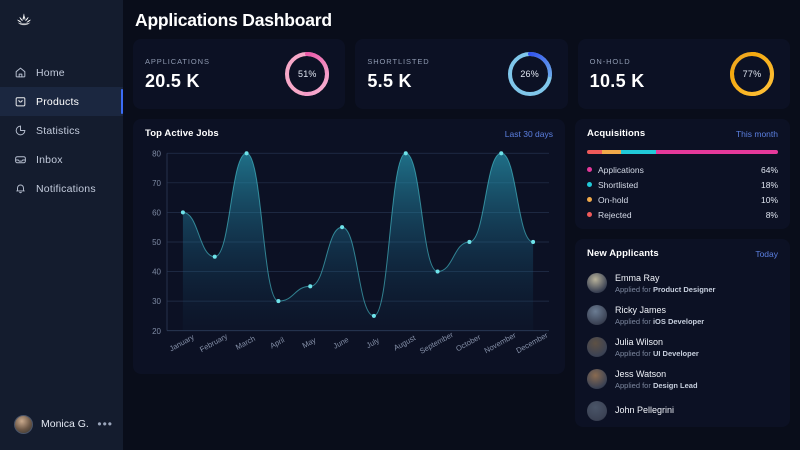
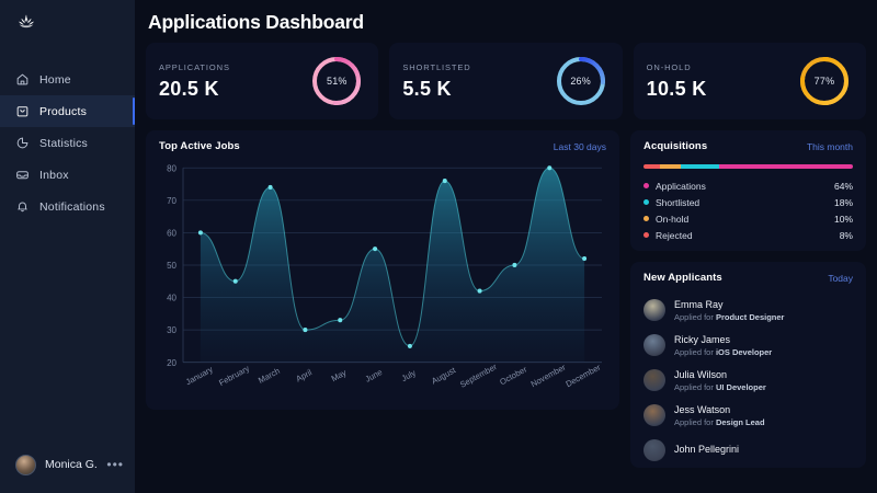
March: 80 -> 74
May: 35 -> 33
August: 80 -> 76
September: 40 -> 42
December: 50 -> 52
